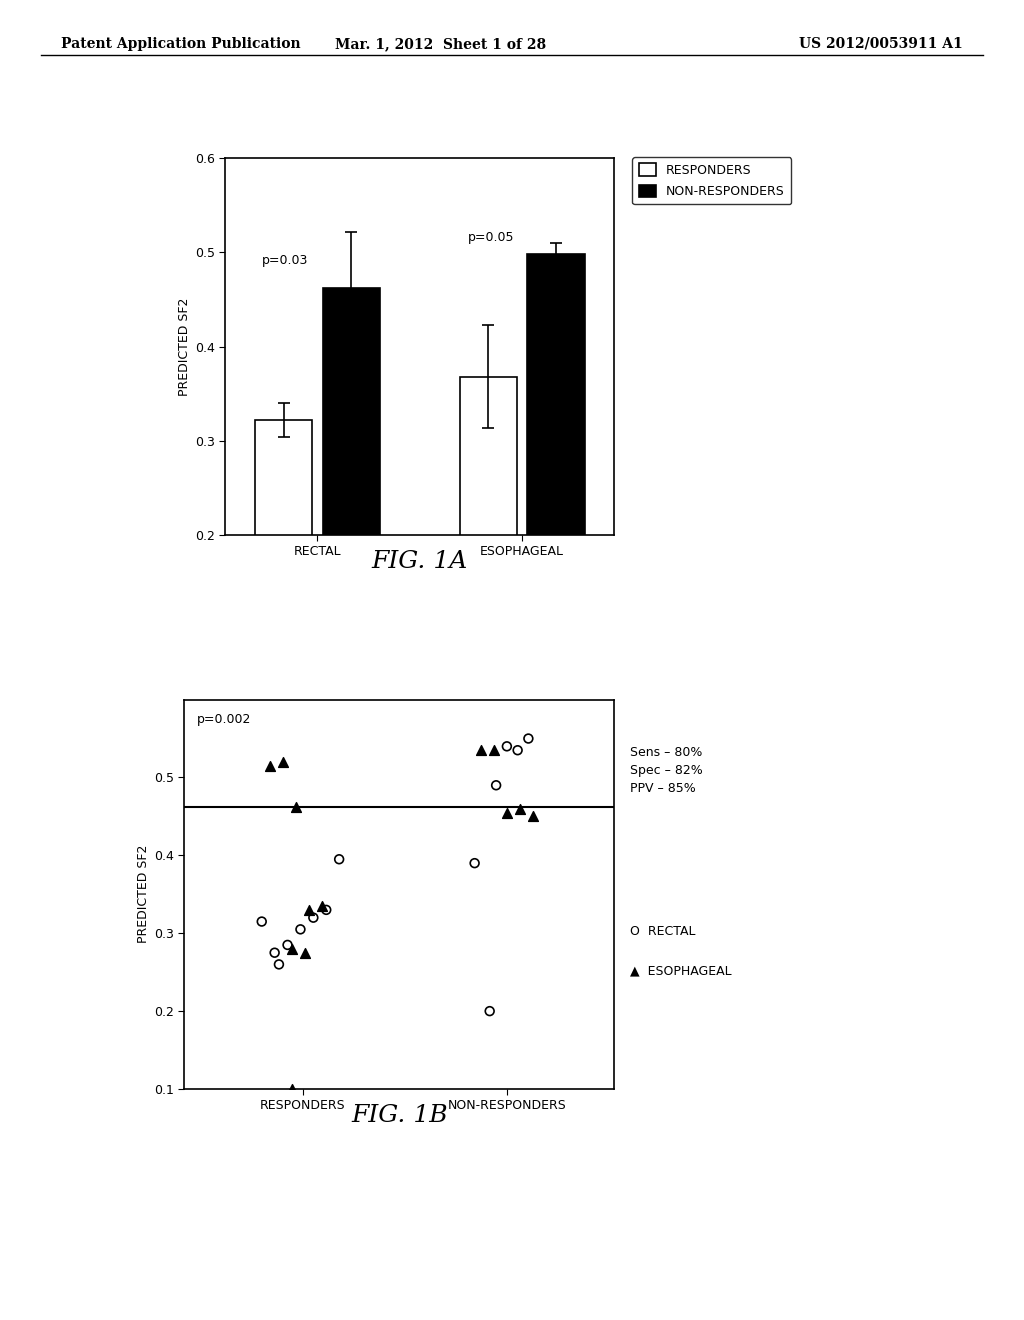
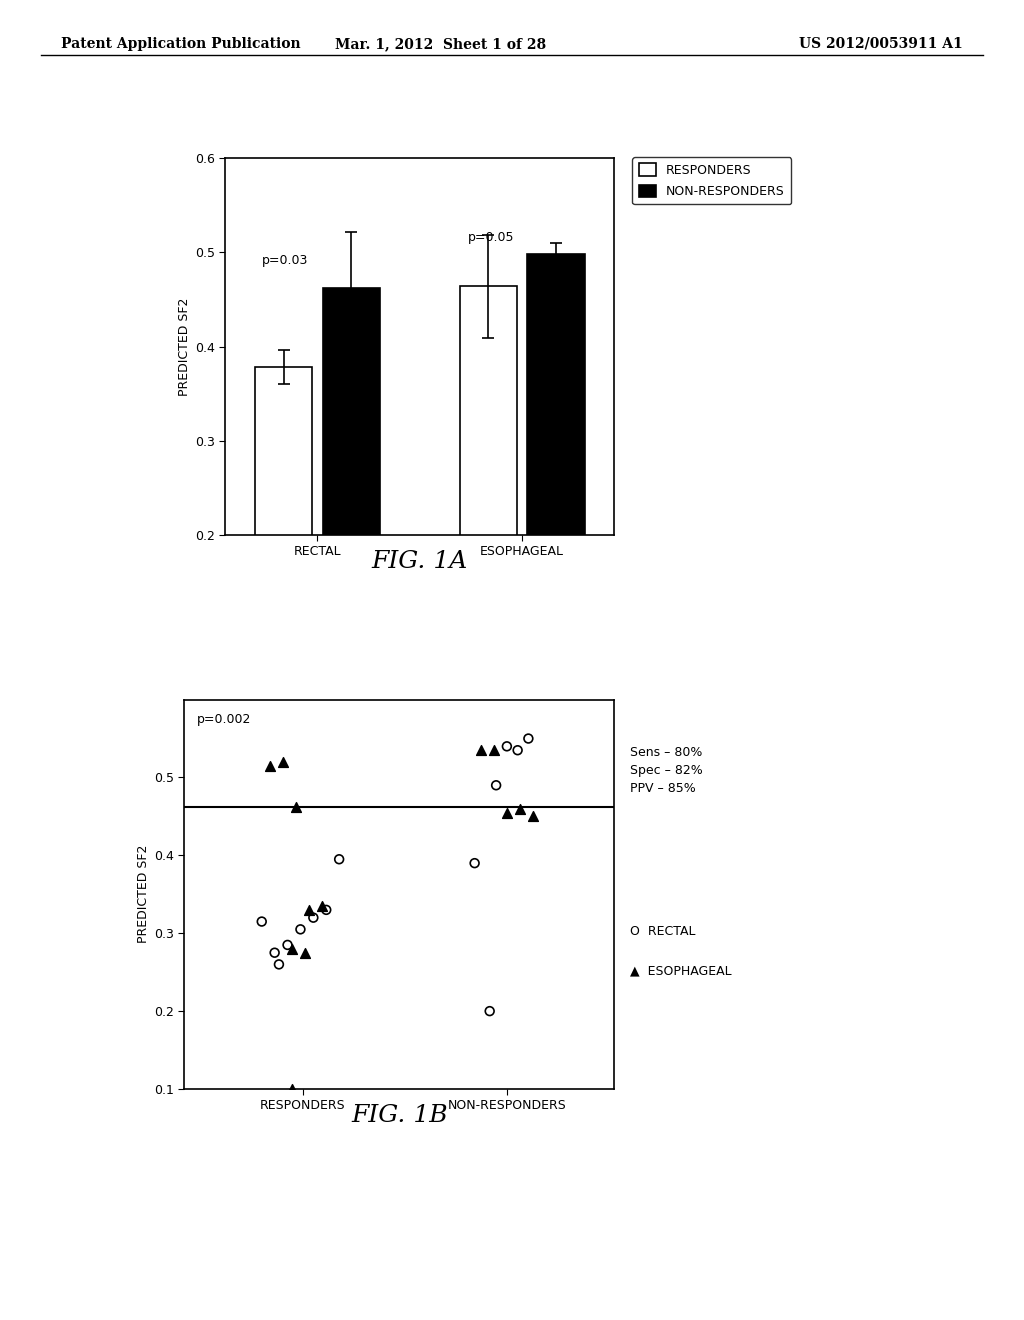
RESPONDERS/RECTAL: 0.322 -> 0.378
RESPONDERS/ESOPHAGEAL: 0.368 -> 0.464
